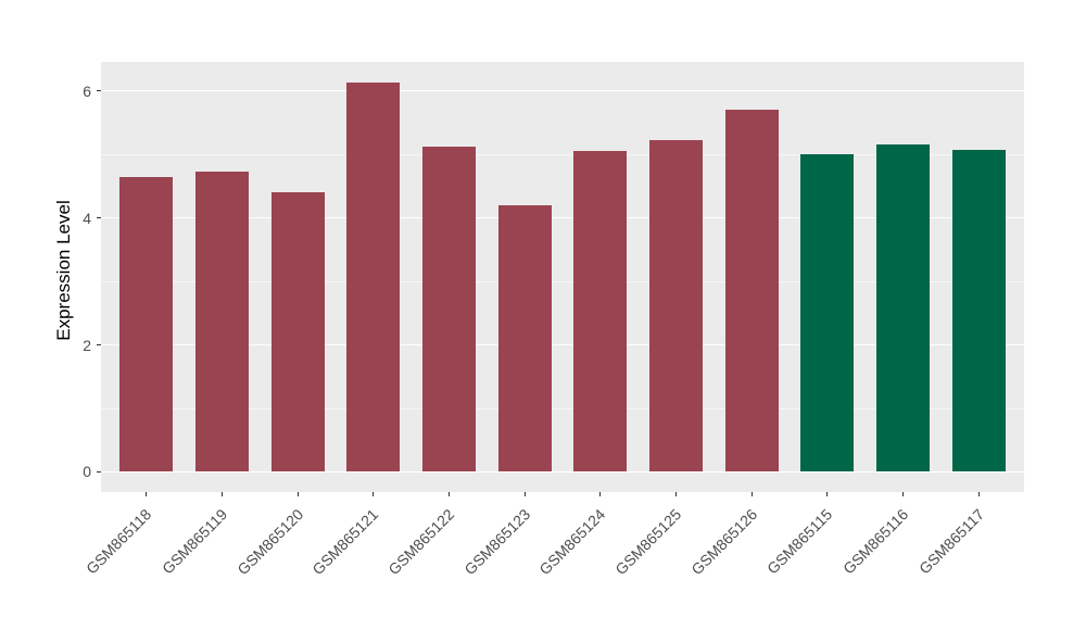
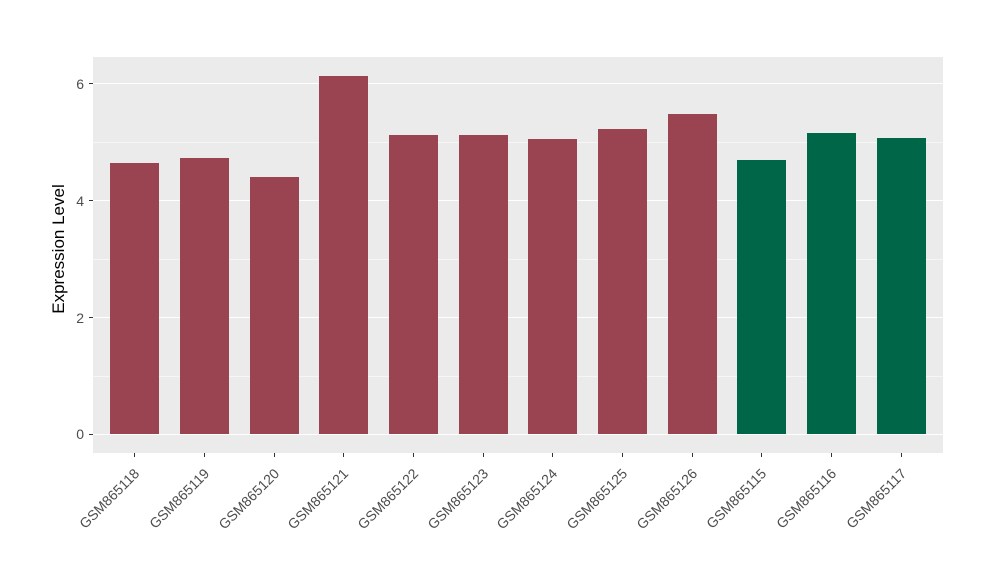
GSM865123: 4.2 -> 5.1
GSM865126: 5.7 -> 5.5
GSM865115: 5.0 -> 4.7
